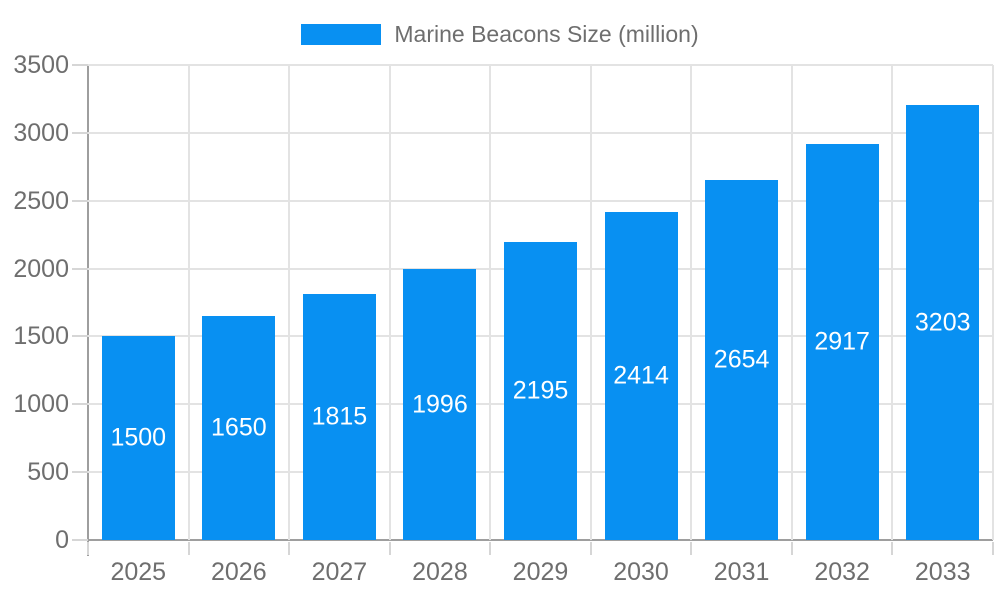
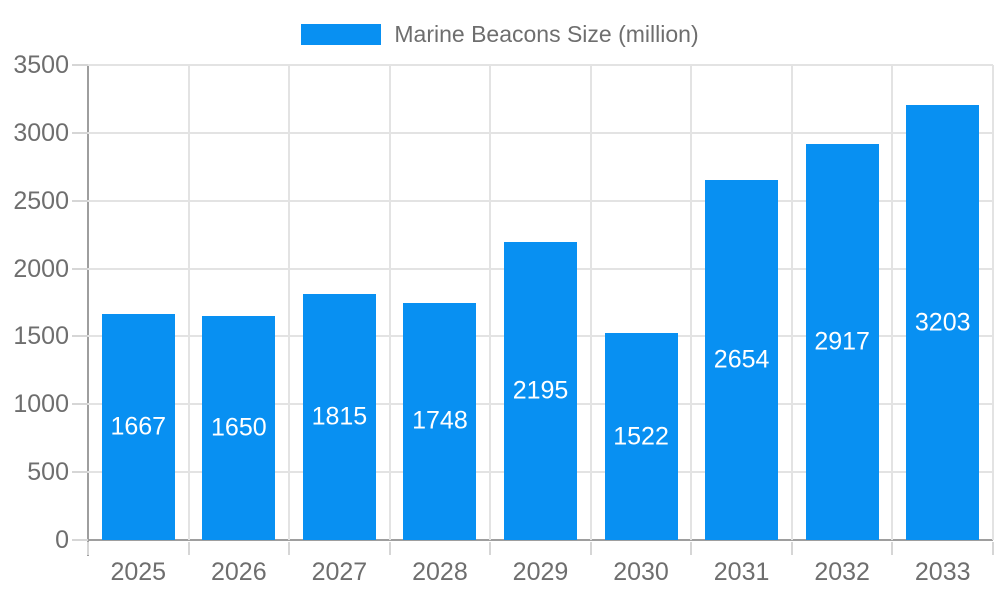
2025: 1500 -> 1667
2028: 1996 -> 1748
2030: 2414 -> 1522
